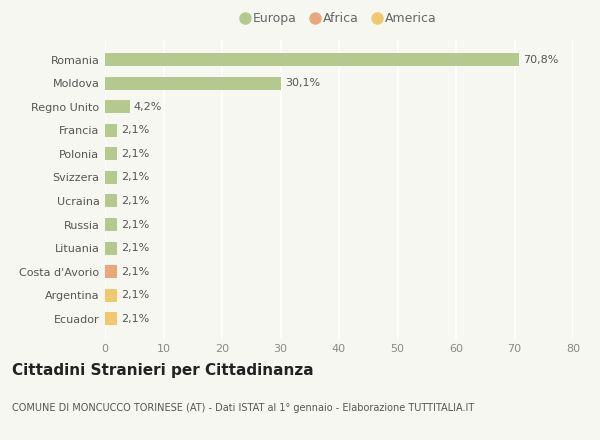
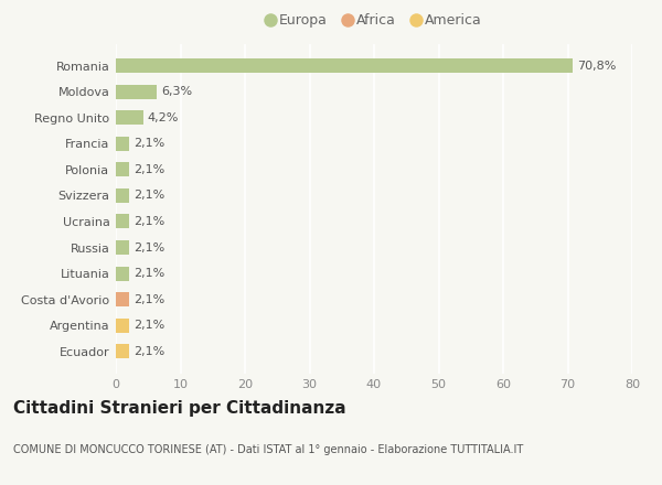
Moldova: 30,1% -> 6,3%
